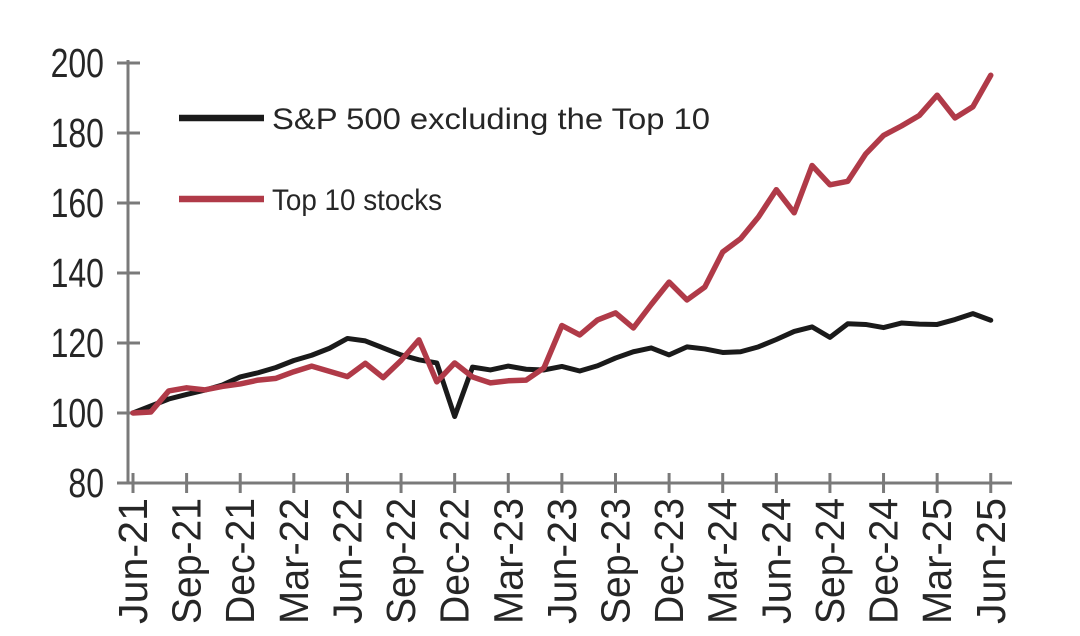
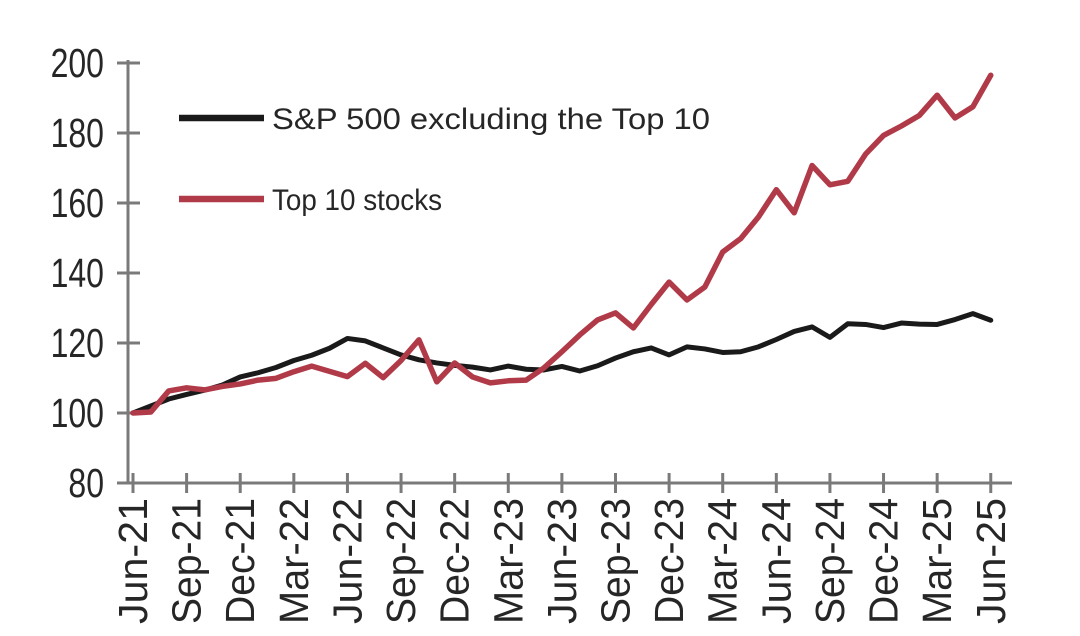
S&P 500 excluding the Top 10/Dec-22: 99 -> 114
Top 10 stocks/Jun-23: 125 -> 118
